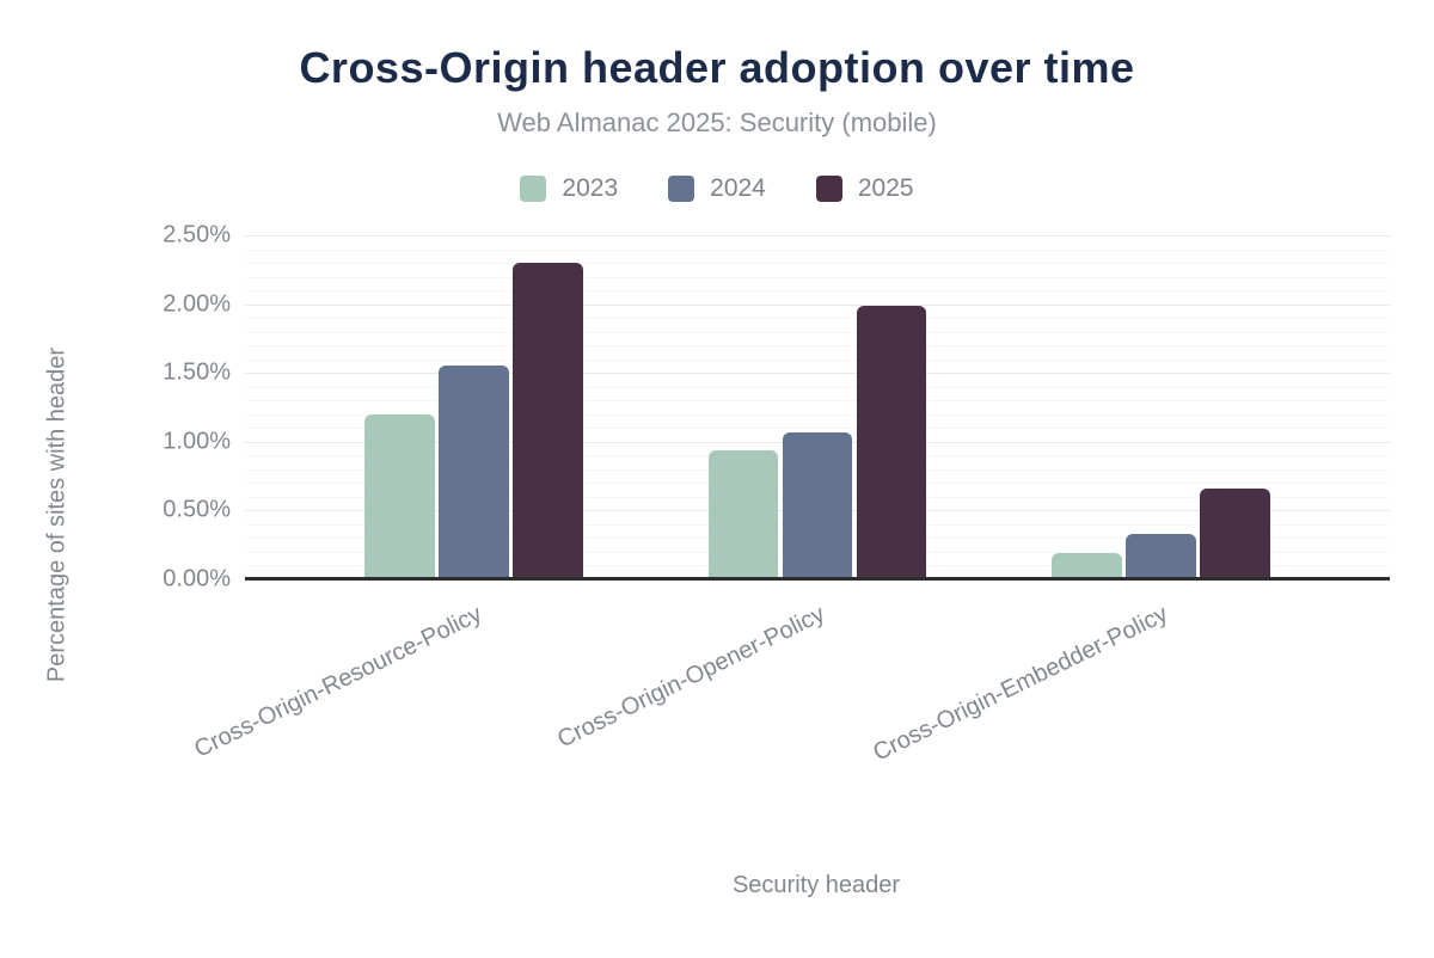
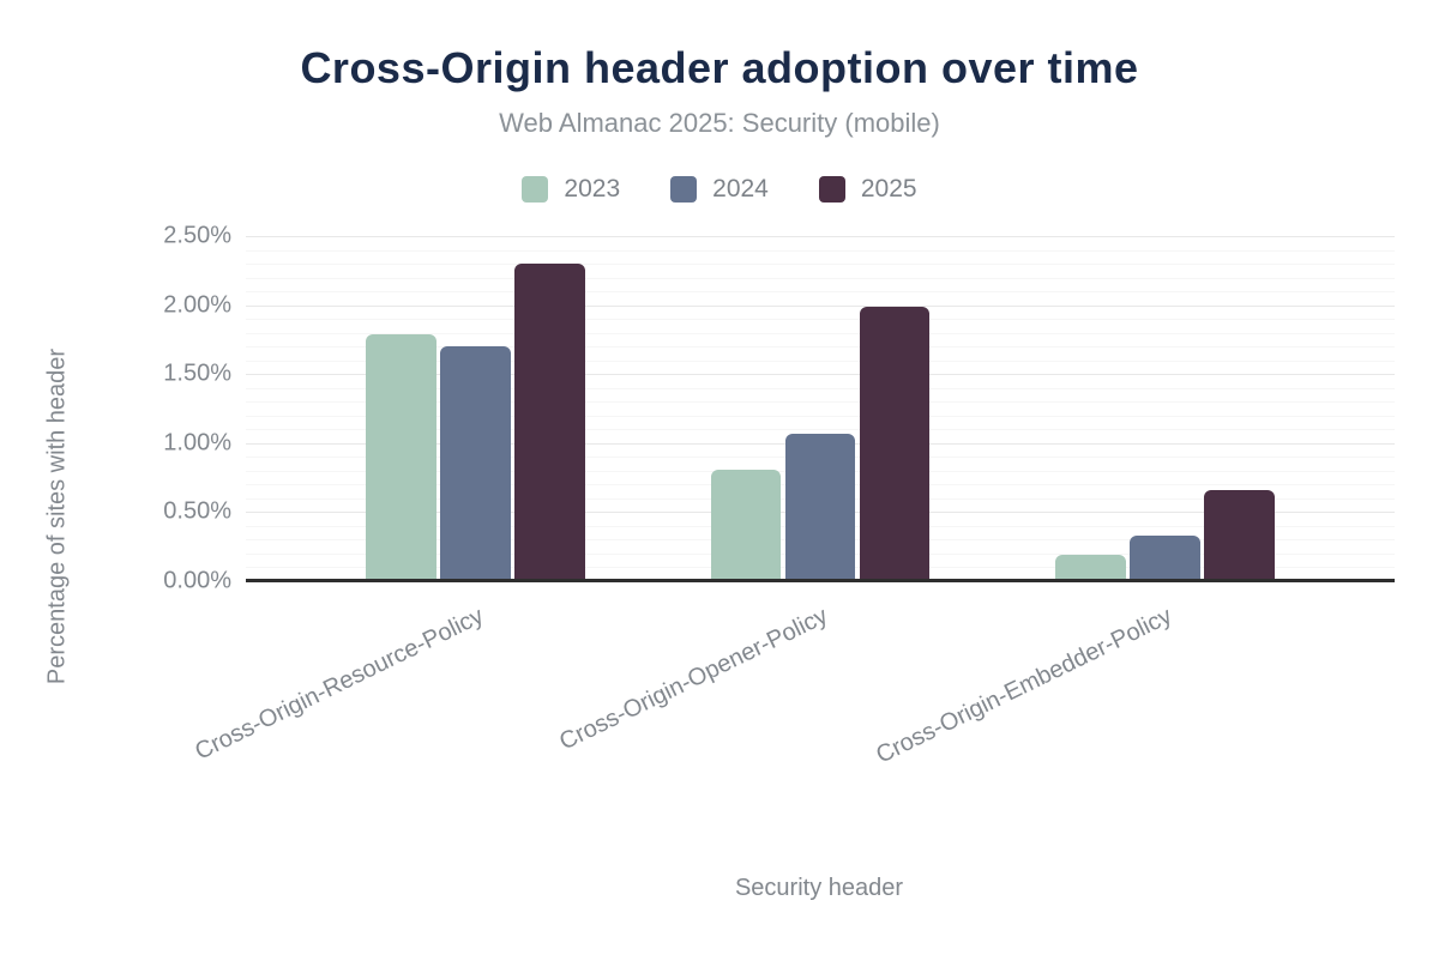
2023/Cross-Origin-Resource-Policy: 1.20% -> 1.79%
2024/Cross-Origin-Resource-Policy: 1.55% -> 1.70%
2023/Cross-Origin-Opener-Policy: 0.94% -> 0.81%
